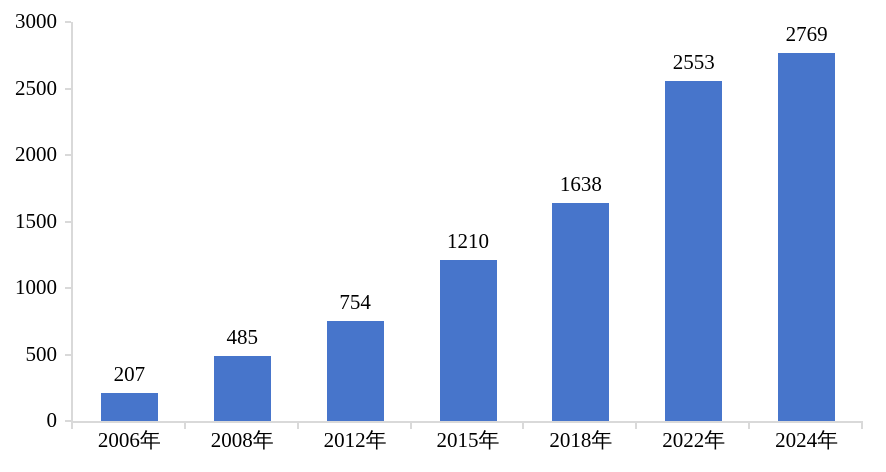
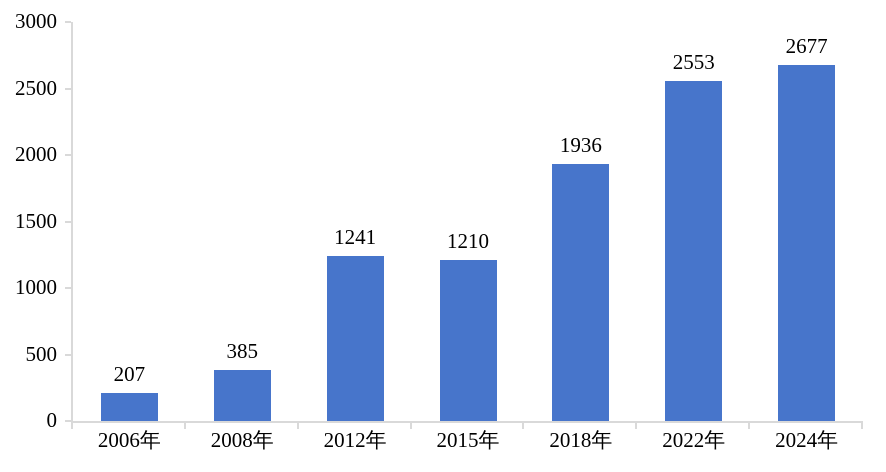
2008年: 485 -> 385
2012年: 754 -> 1241
2018年: 1638 -> 1936
2024年: 2769 -> 2677
